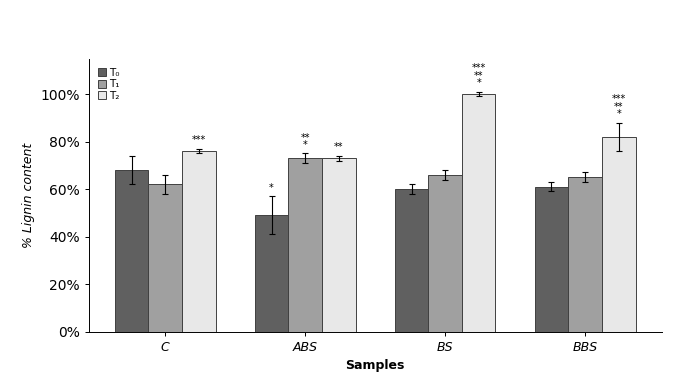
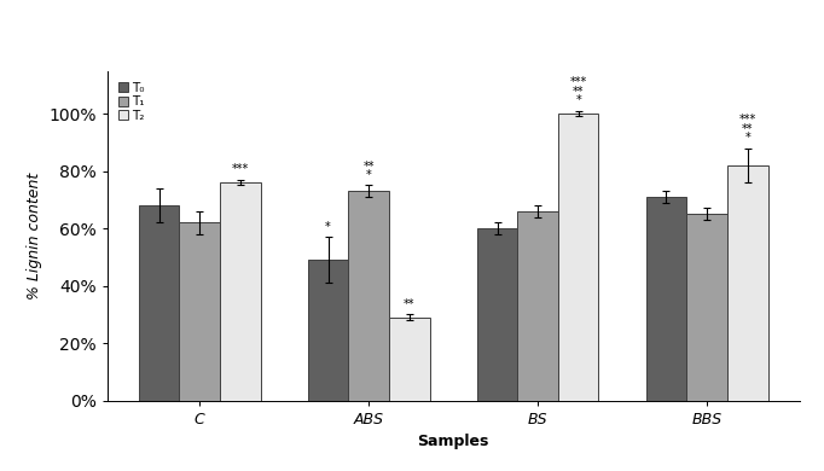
T₂/ABS: 73% -> 29%
T₀/BBS: 61% -> 71%
